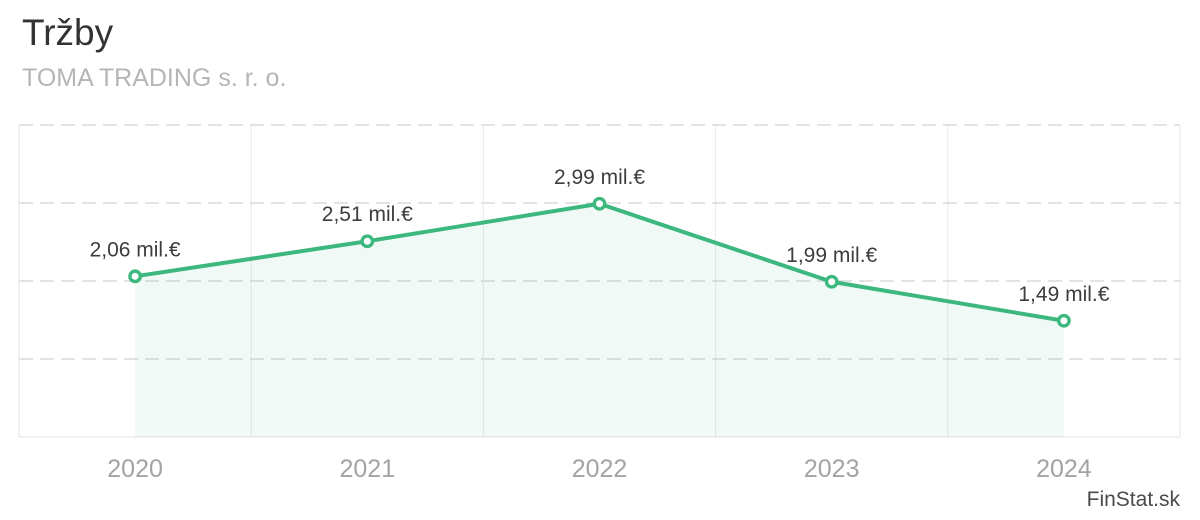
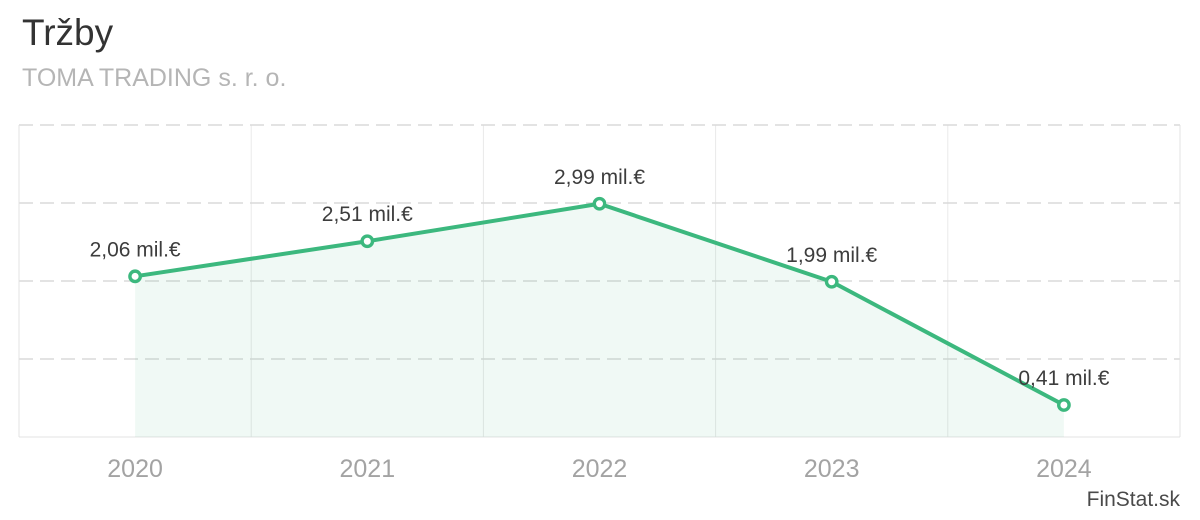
2024: 1,49 -> 0,41
